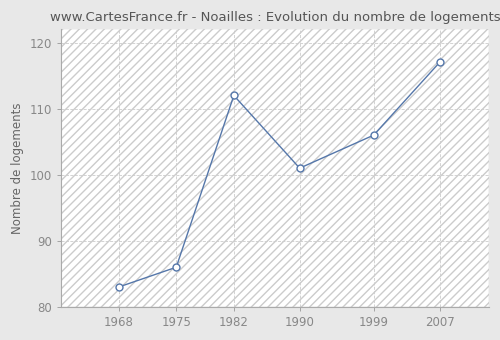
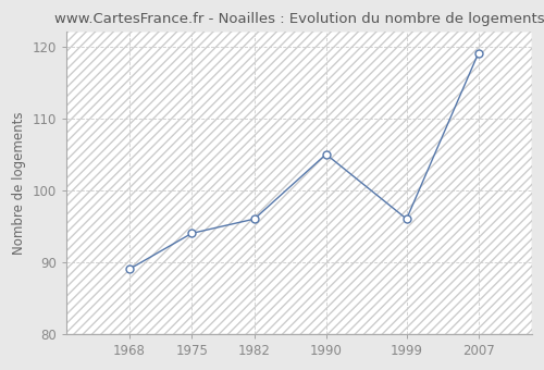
1968: 83 -> 89
1975: 86 -> 94
1982: 112 -> 96
1990: 101 -> 105
1999: 106 -> 96
2007: 117 -> 119
